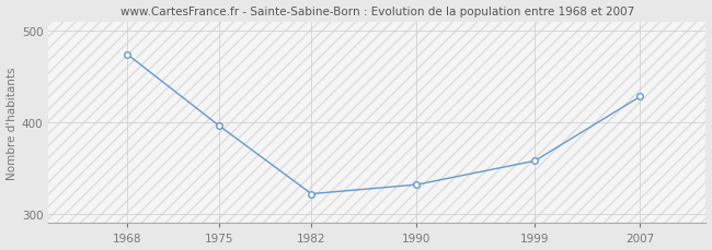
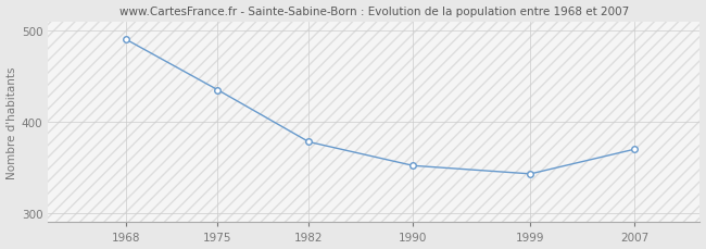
1968: 474 -> 490
1975: 396 -> 435
1982: 322 -> 378
1990: 332 -> 352
1999: 358 -> 343
2007: 428 -> 370
